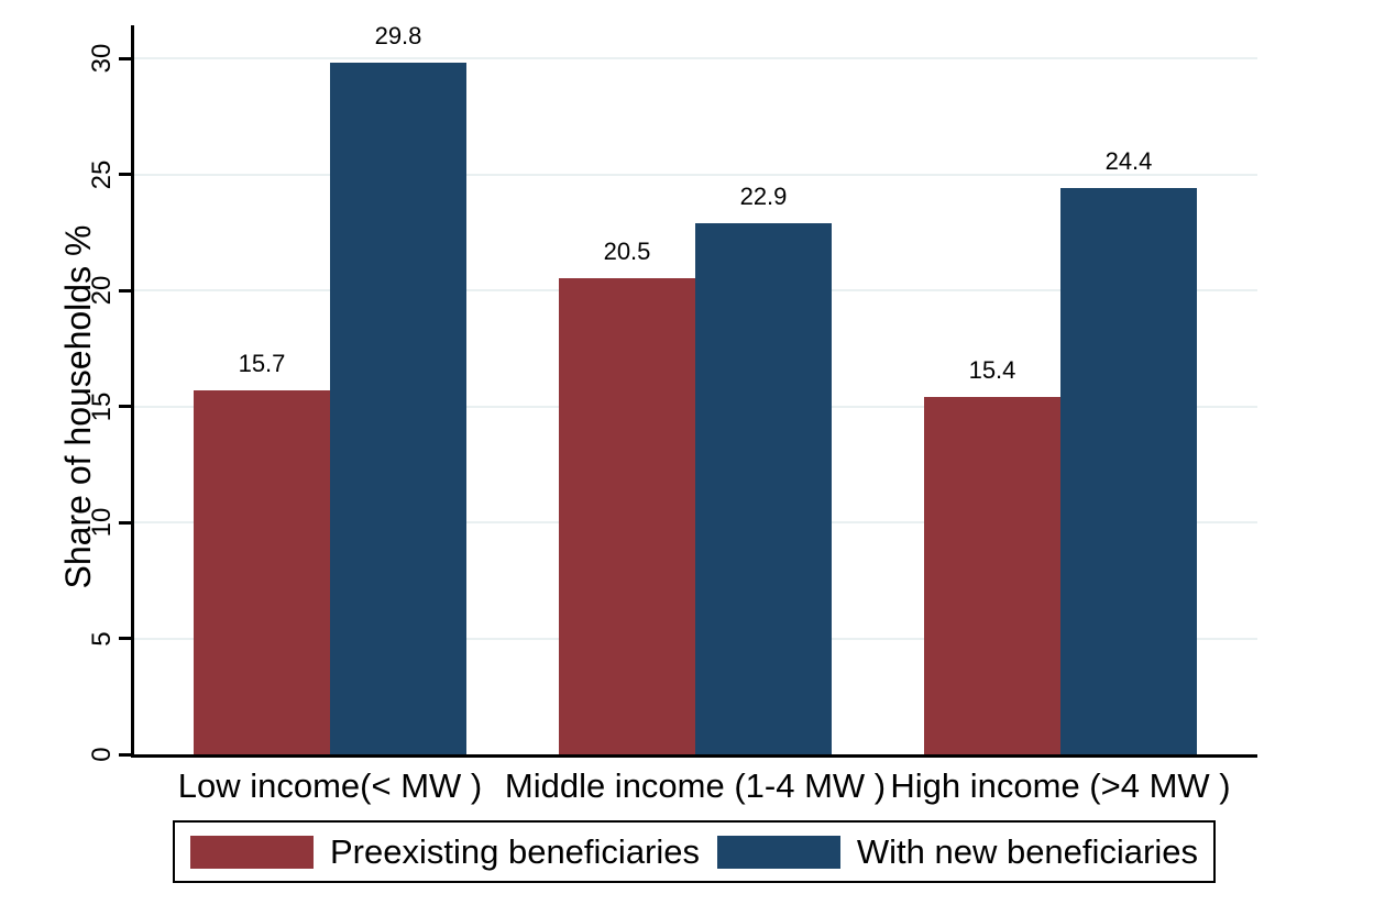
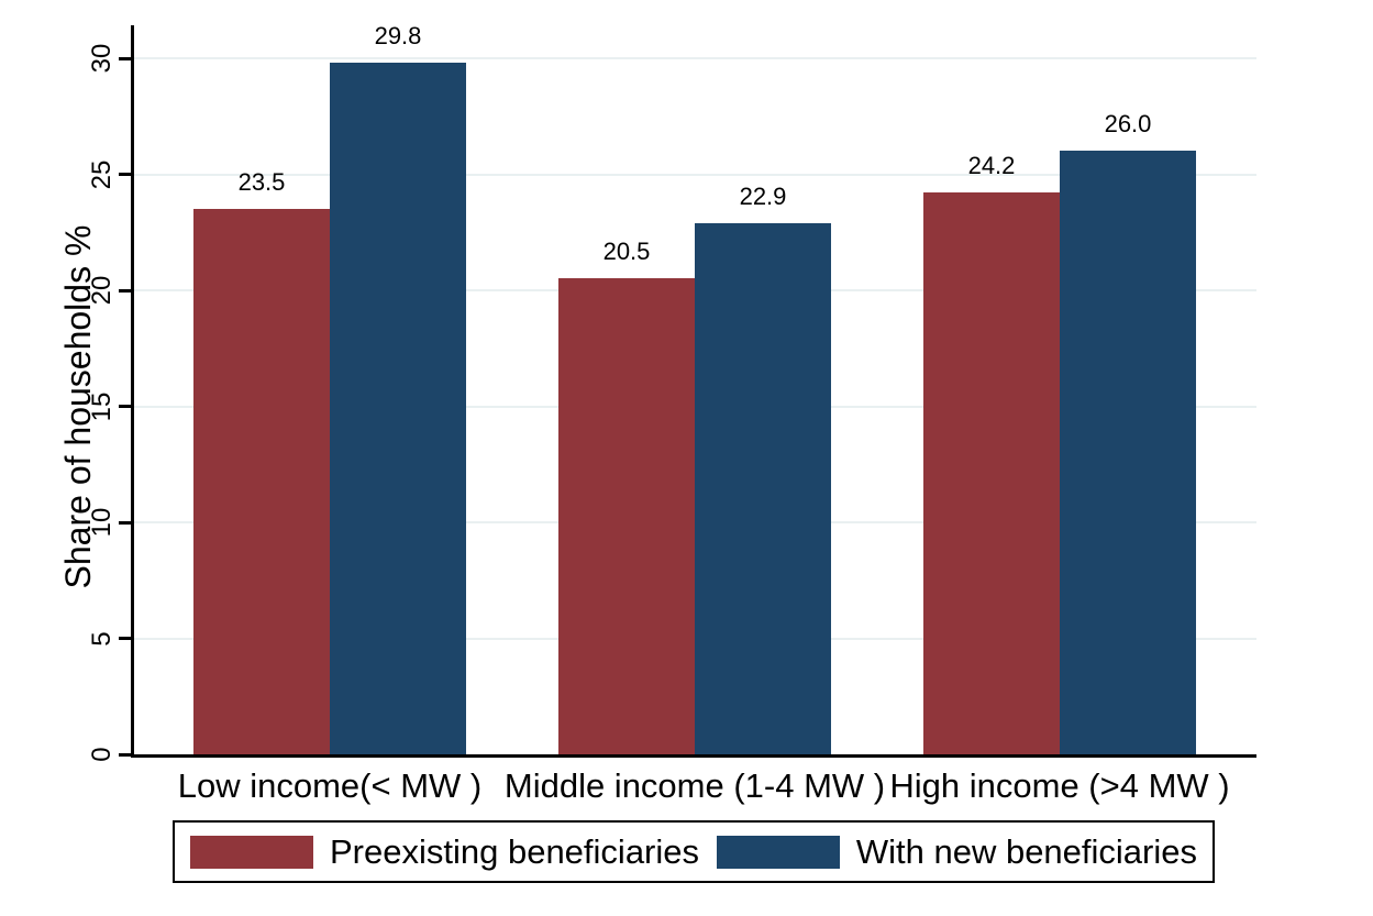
Preexisting beneficiaries/Low income(< MW ): 15.7 -> 23.5
Preexisting beneficiaries/High income (>4 MW ): 15.4 -> 24.2
With new beneficiaries/High income (>4 MW ): 24.4 -> 26.0
